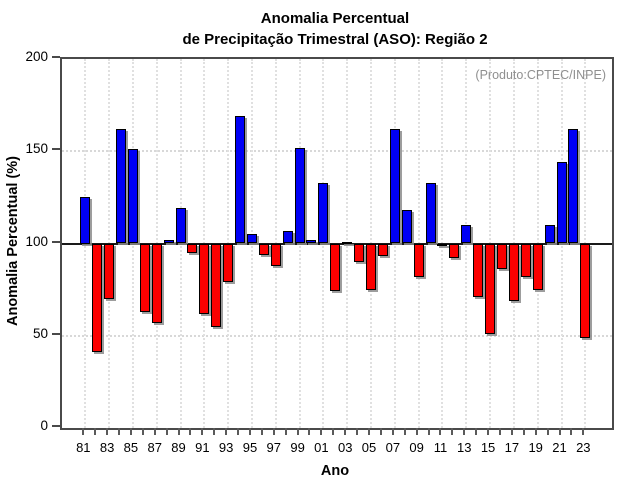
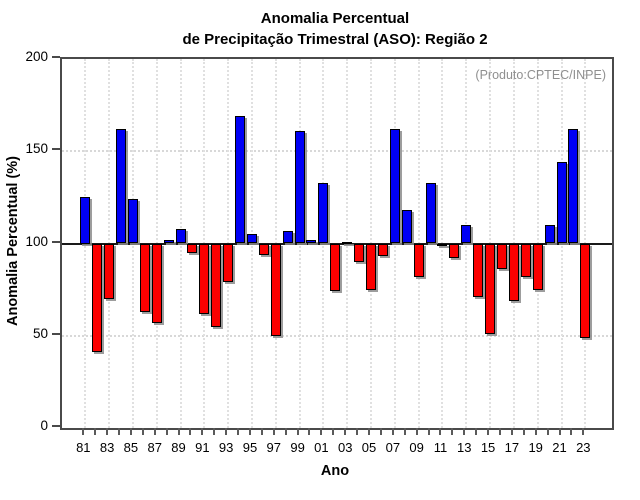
85: 151 -> 124
89: 119 -> 108
97: 88 -> 50
99: 152 -> 161
